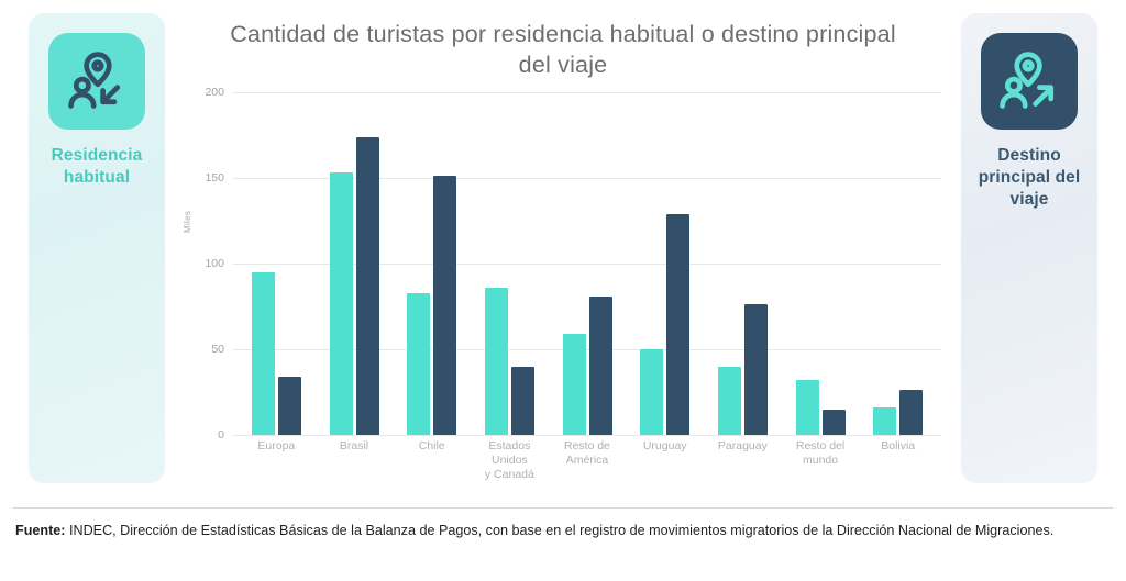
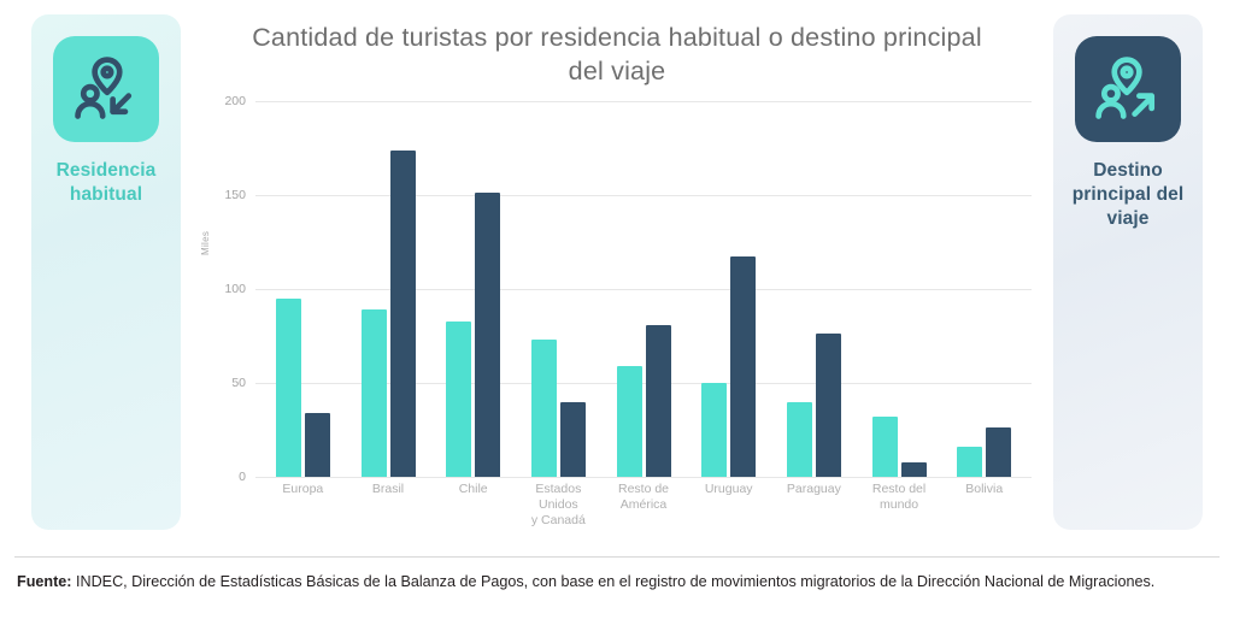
Residencia habitual/Brasil: 153 -> 89
Residencia habitual/Estados Unidos y Canadá: 86 -> 73
Destino principal del viaje/Uruguay: 129 -> 117
Destino principal del viaje/Resto del mundo: 15 -> 8
